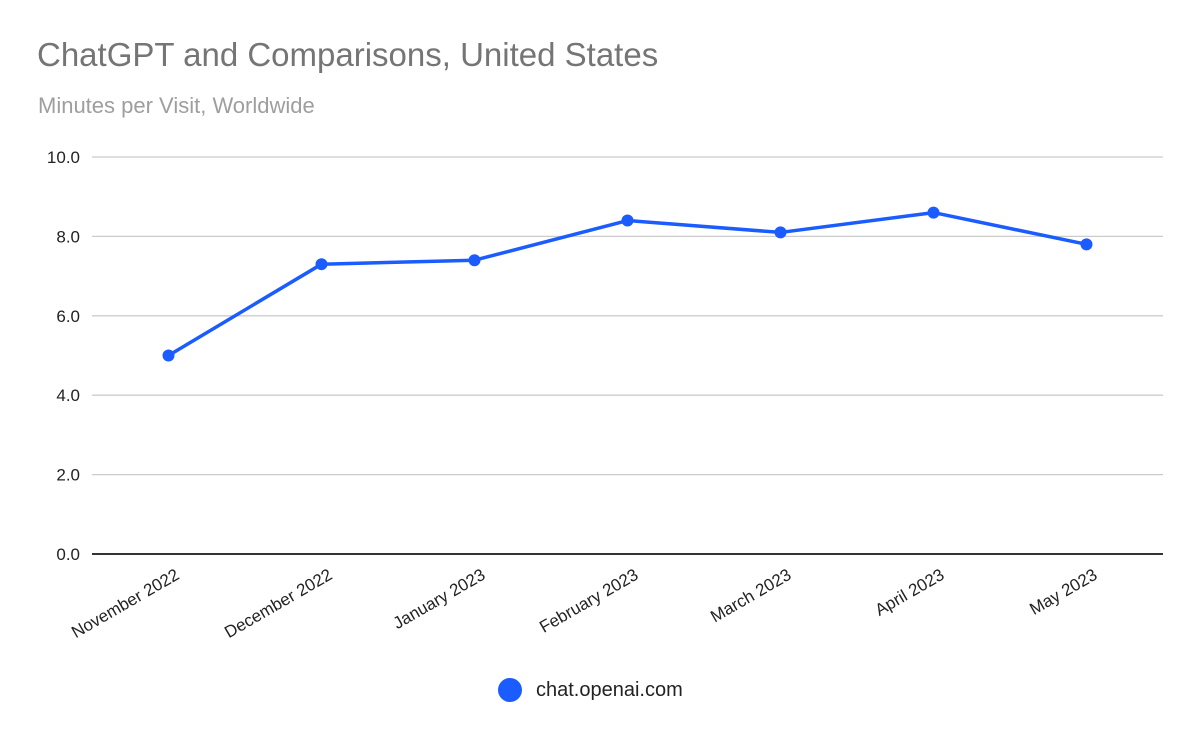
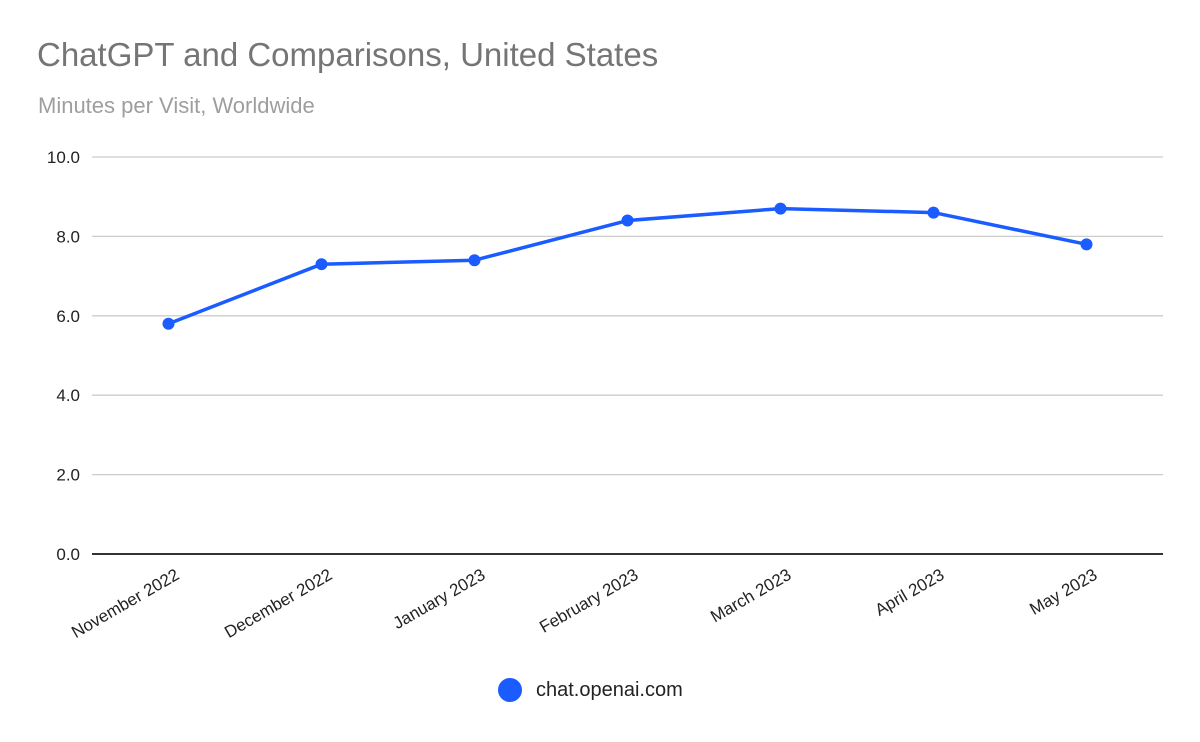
November 2022: 5.0 -> 5.8
March 2023: 8.1 -> 8.7
